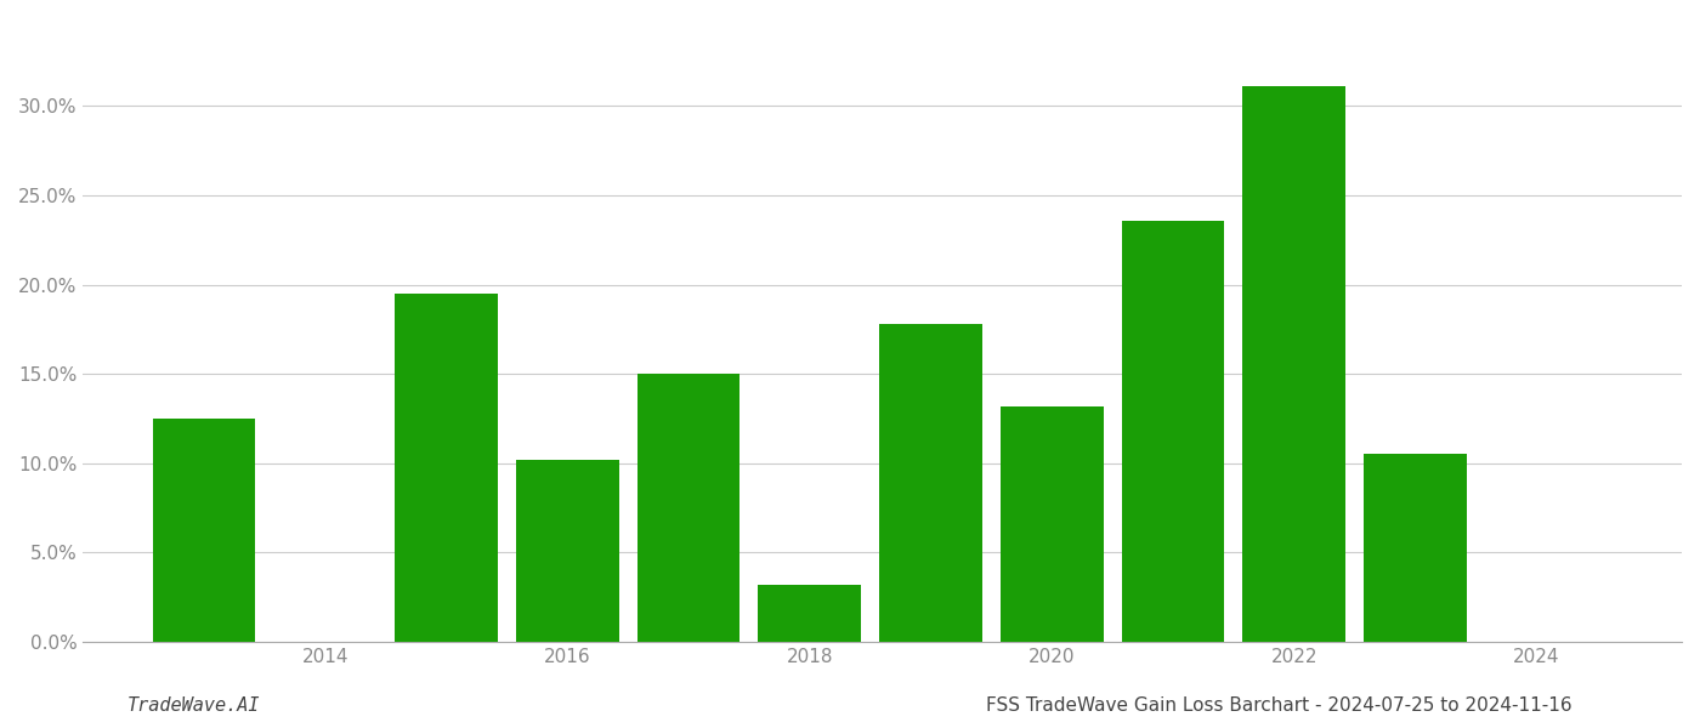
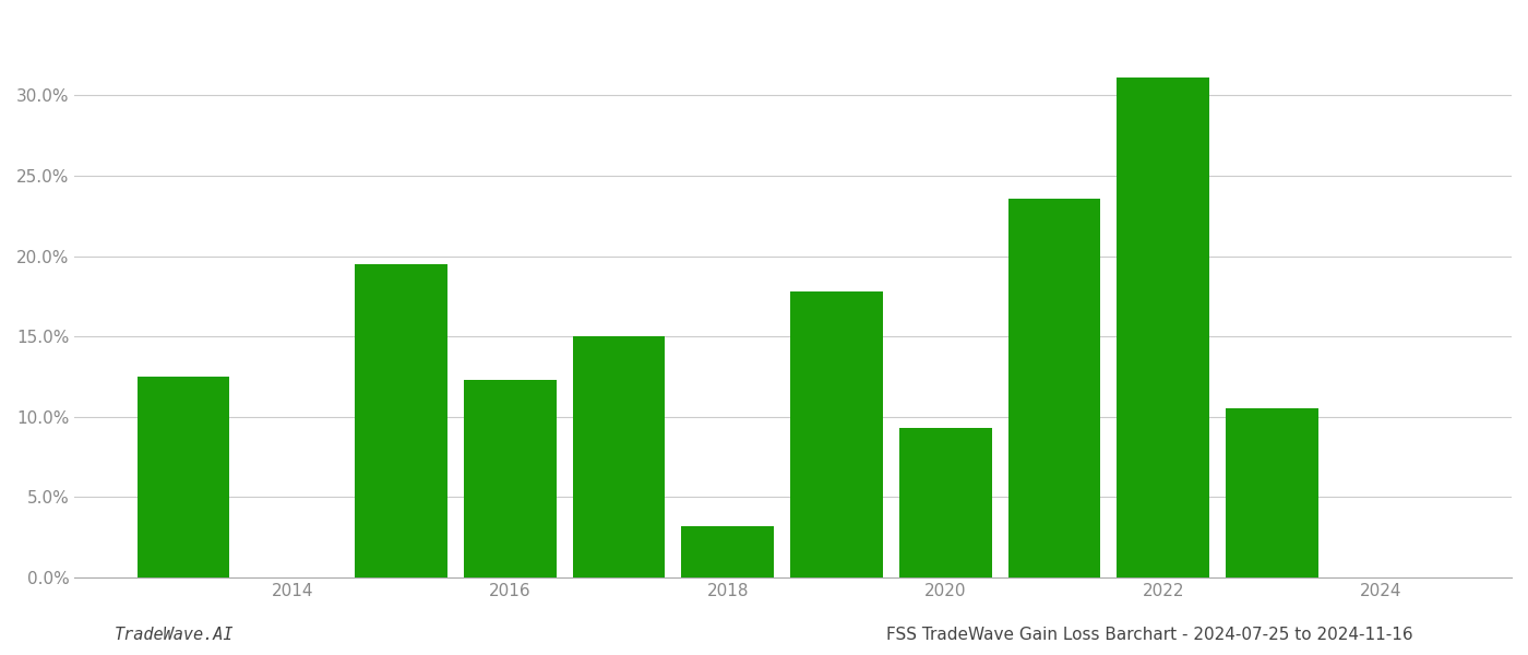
2016: 10.2% -> 12.3%
2020: 13.2% -> 9.3%
